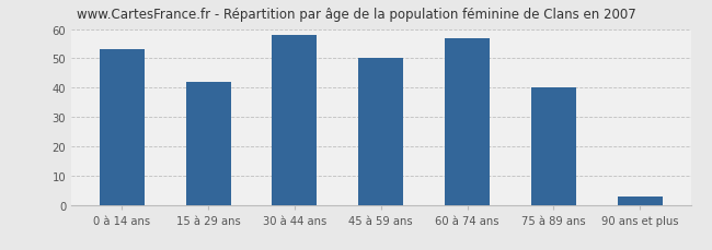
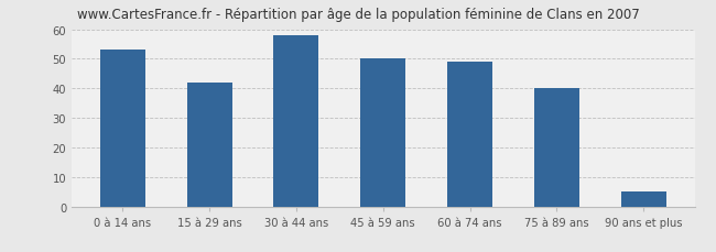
60 à 74 ans: 57 -> 49
90 ans et plus: 3 -> 5
